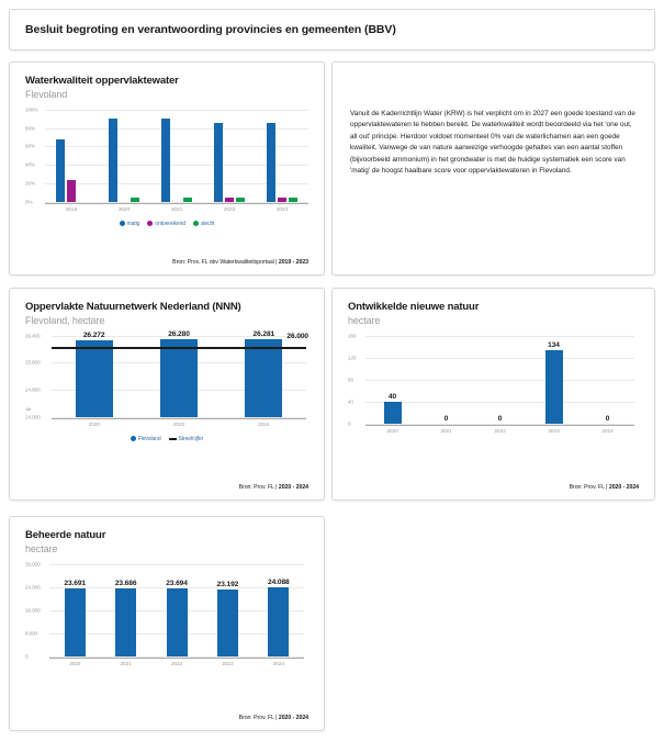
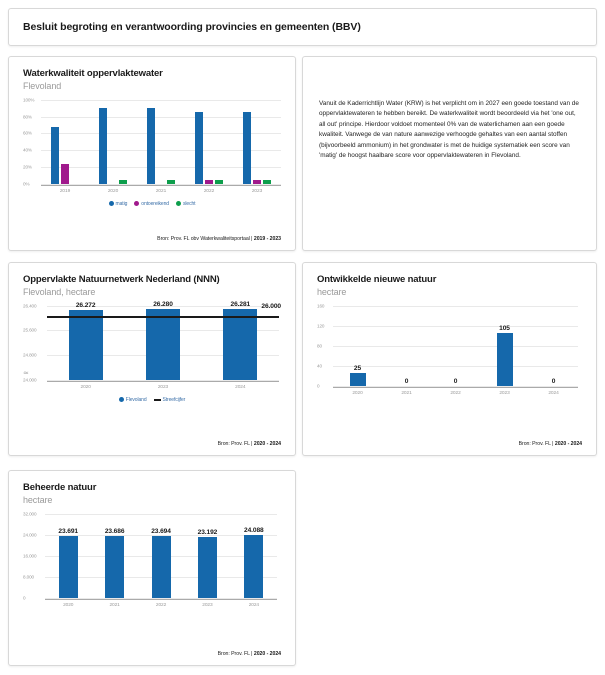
Ontwikkelde nieuwe natuur/2020: 40 -> 25
Ontwikkelde nieuwe natuur/2023: 134 -> 105
